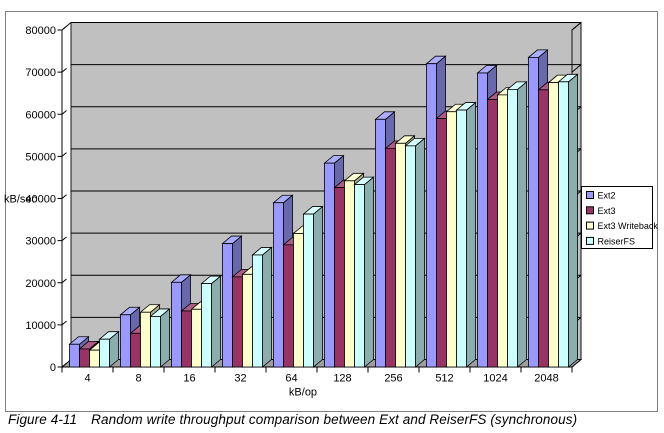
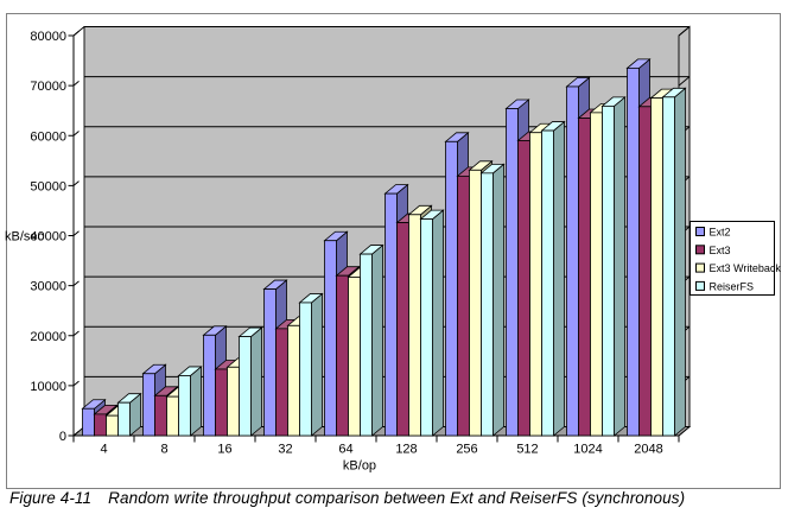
Ext3 Writeback/8: 13000 -> 8000
Ext3/64: 29000 -> 32000
Ext2/512: 72000 -> 65000
